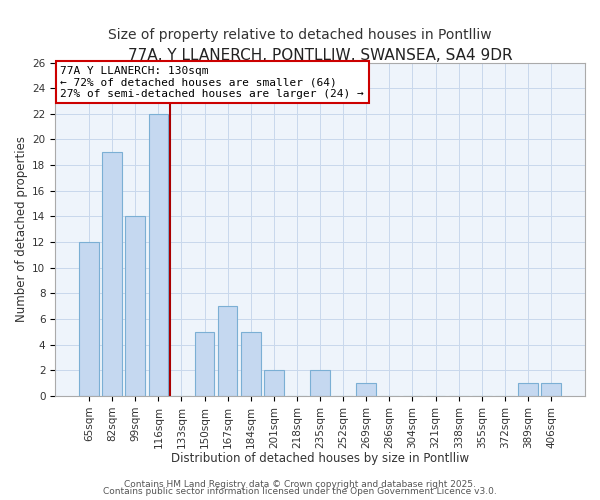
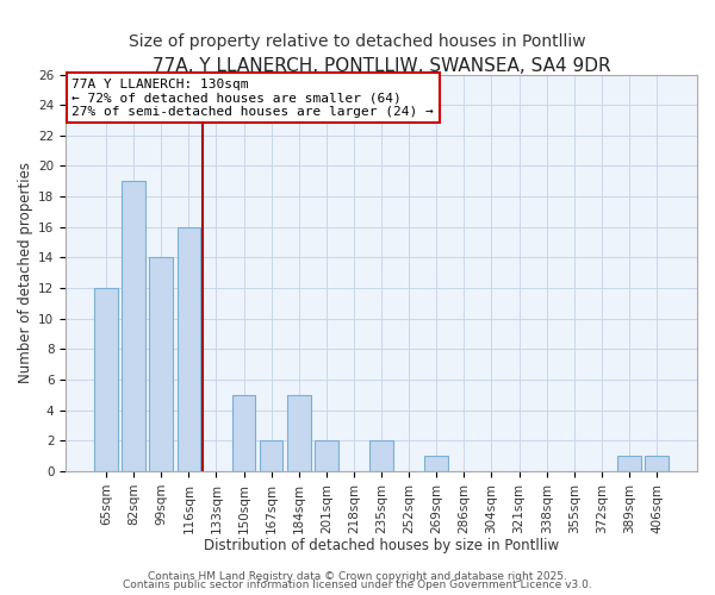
116sqm: 22 -> 16
167sqm: 7 -> 2
